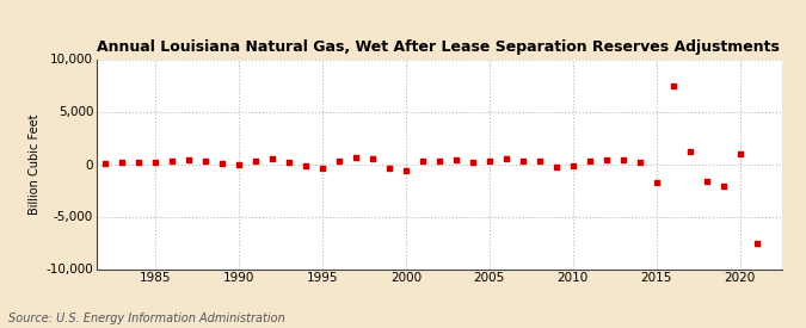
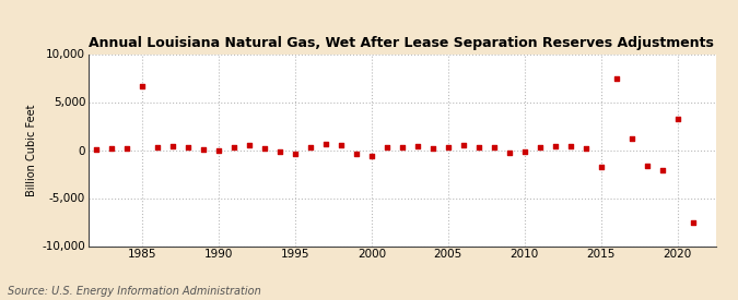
1985: 100 -> 6,600
2020: 1,000 -> 3,200
